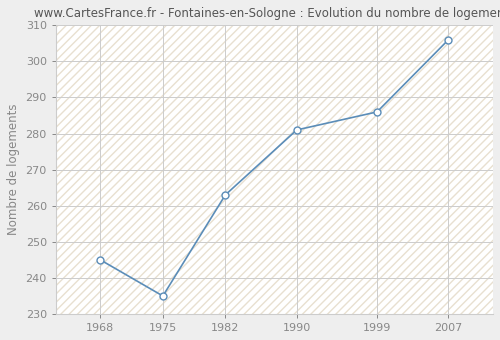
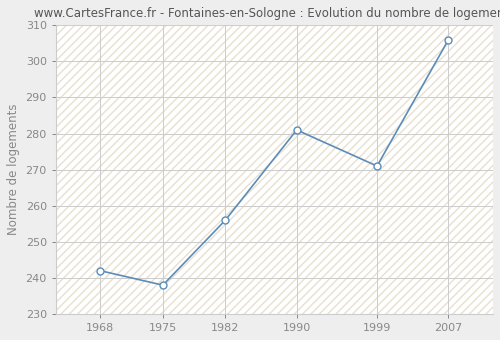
1968: 245 -> 242
1975: 235 -> 238
1982: 263 -> 256
1999: 286 -> 271
